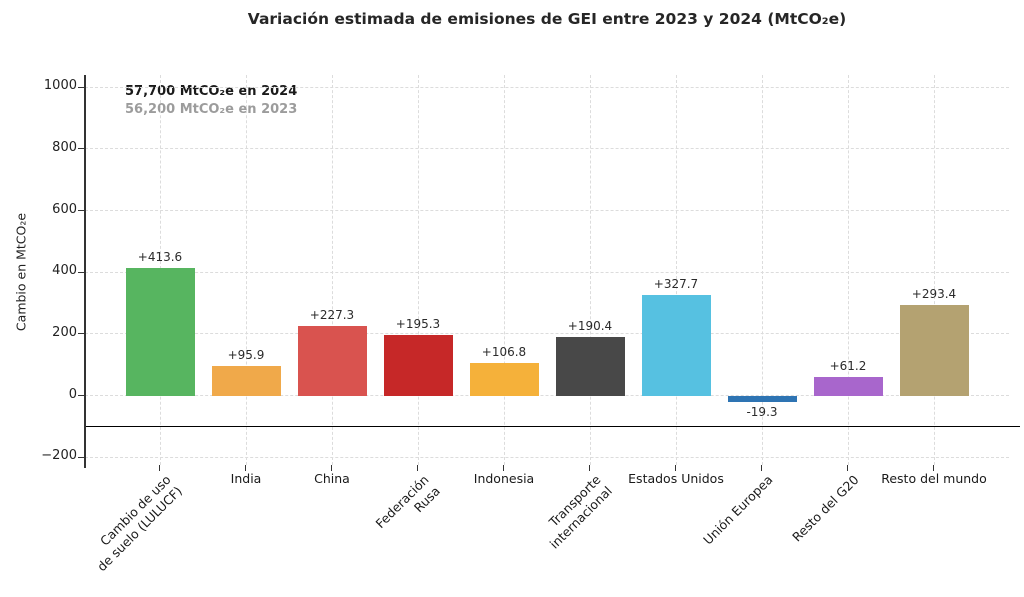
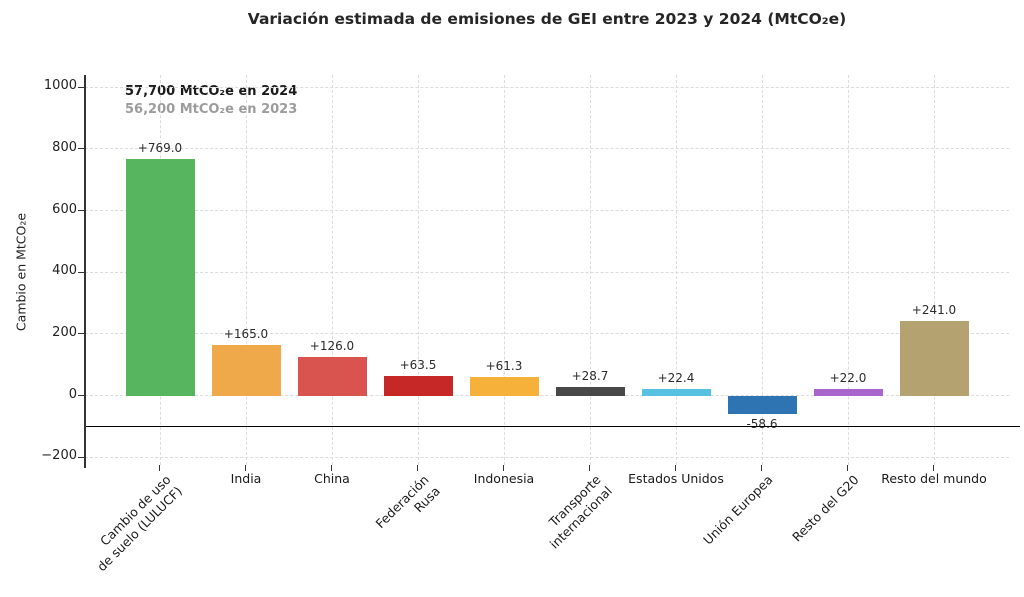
Cambio de uso de suelo (LULUCF): +413.6 -> +769.0
India: +95.9 -> +165.0
China: +227.3 -> +126.0
Federación Rusa: +195.3 -> +63.5
Indonesia: +106.8 -> +61.3
Transporte internacional: +190.4 -> +28.7
Estados Unidos: +327.7 -> +22.4
Unión Europea: -19.3 -> -58.6
Resto del G20: +61.2 -> +22.0
Resto del mundo: +293.4 -> +241.0
